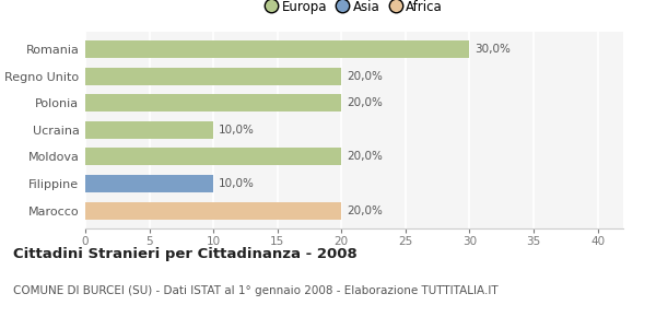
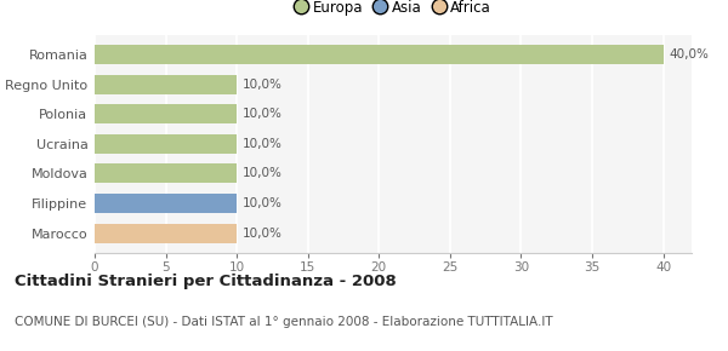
Romania: 30,0% -> 40,0%
Regno Unito: 20,0% -> 10,0%
Polonia: 20,0% -> 10,0%
Moldova: 20,0% -> 10,0%
Marocco: 20,0% -> 10,0%
